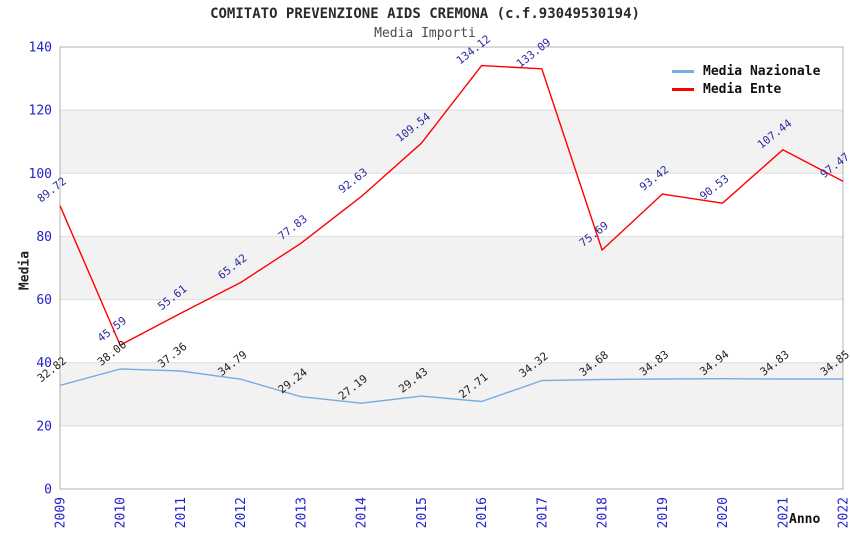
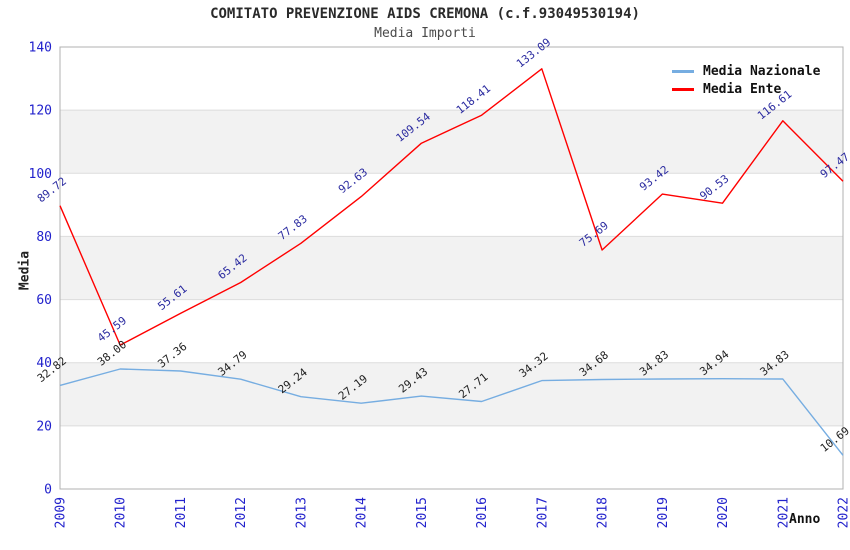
Media Ente/2016: 134.12 -> 118.41
Media Ente/2021: 107.44 -> 116.61
Media Nazionale/2022: 34.85 -> 10.69
